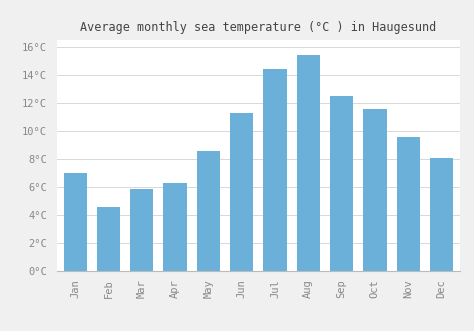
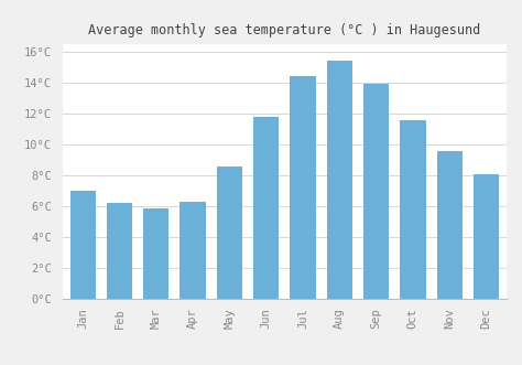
Feb: 4.6°C -> 6.2°C
Jun: 11.3°C -> 11.8°C
Sep: 12.5°C -> 13.9°C
